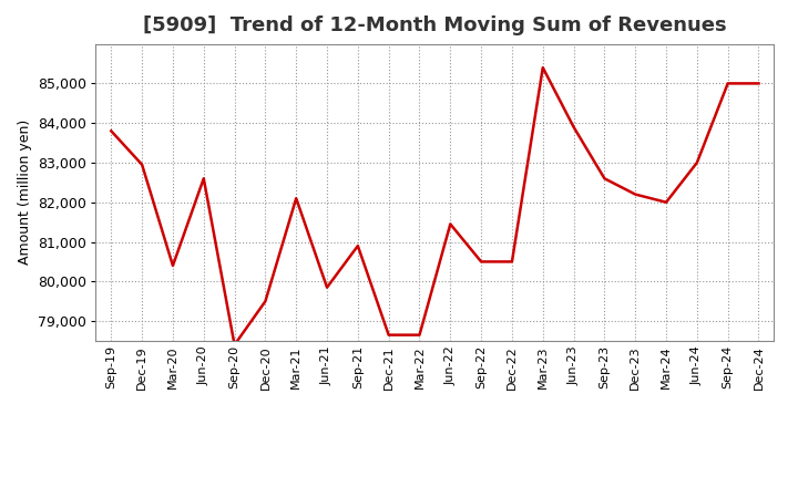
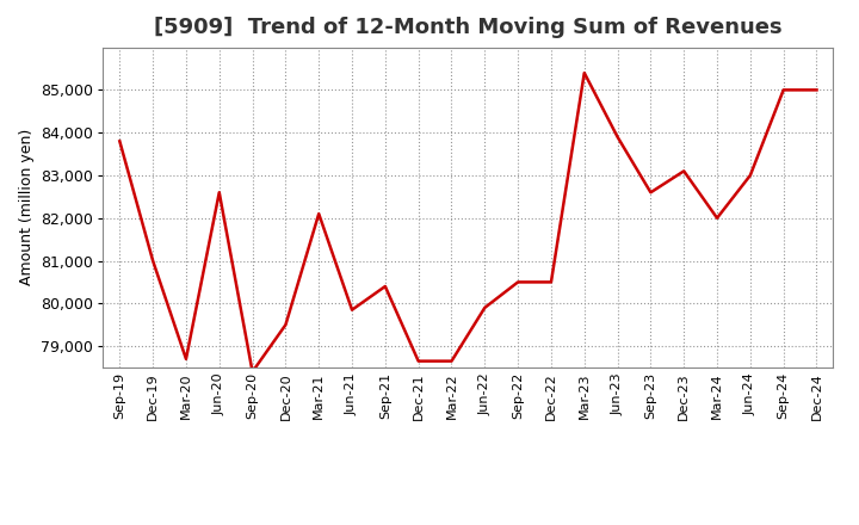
Dec-19: 82,950 -> 81,000
Mar-20: 80,400 -> 78,700
Sep-21: 80,900 -> 80,400
Jun-22: 81,450 -> 79,900
Dec-23: 82,200 -> 83,100
